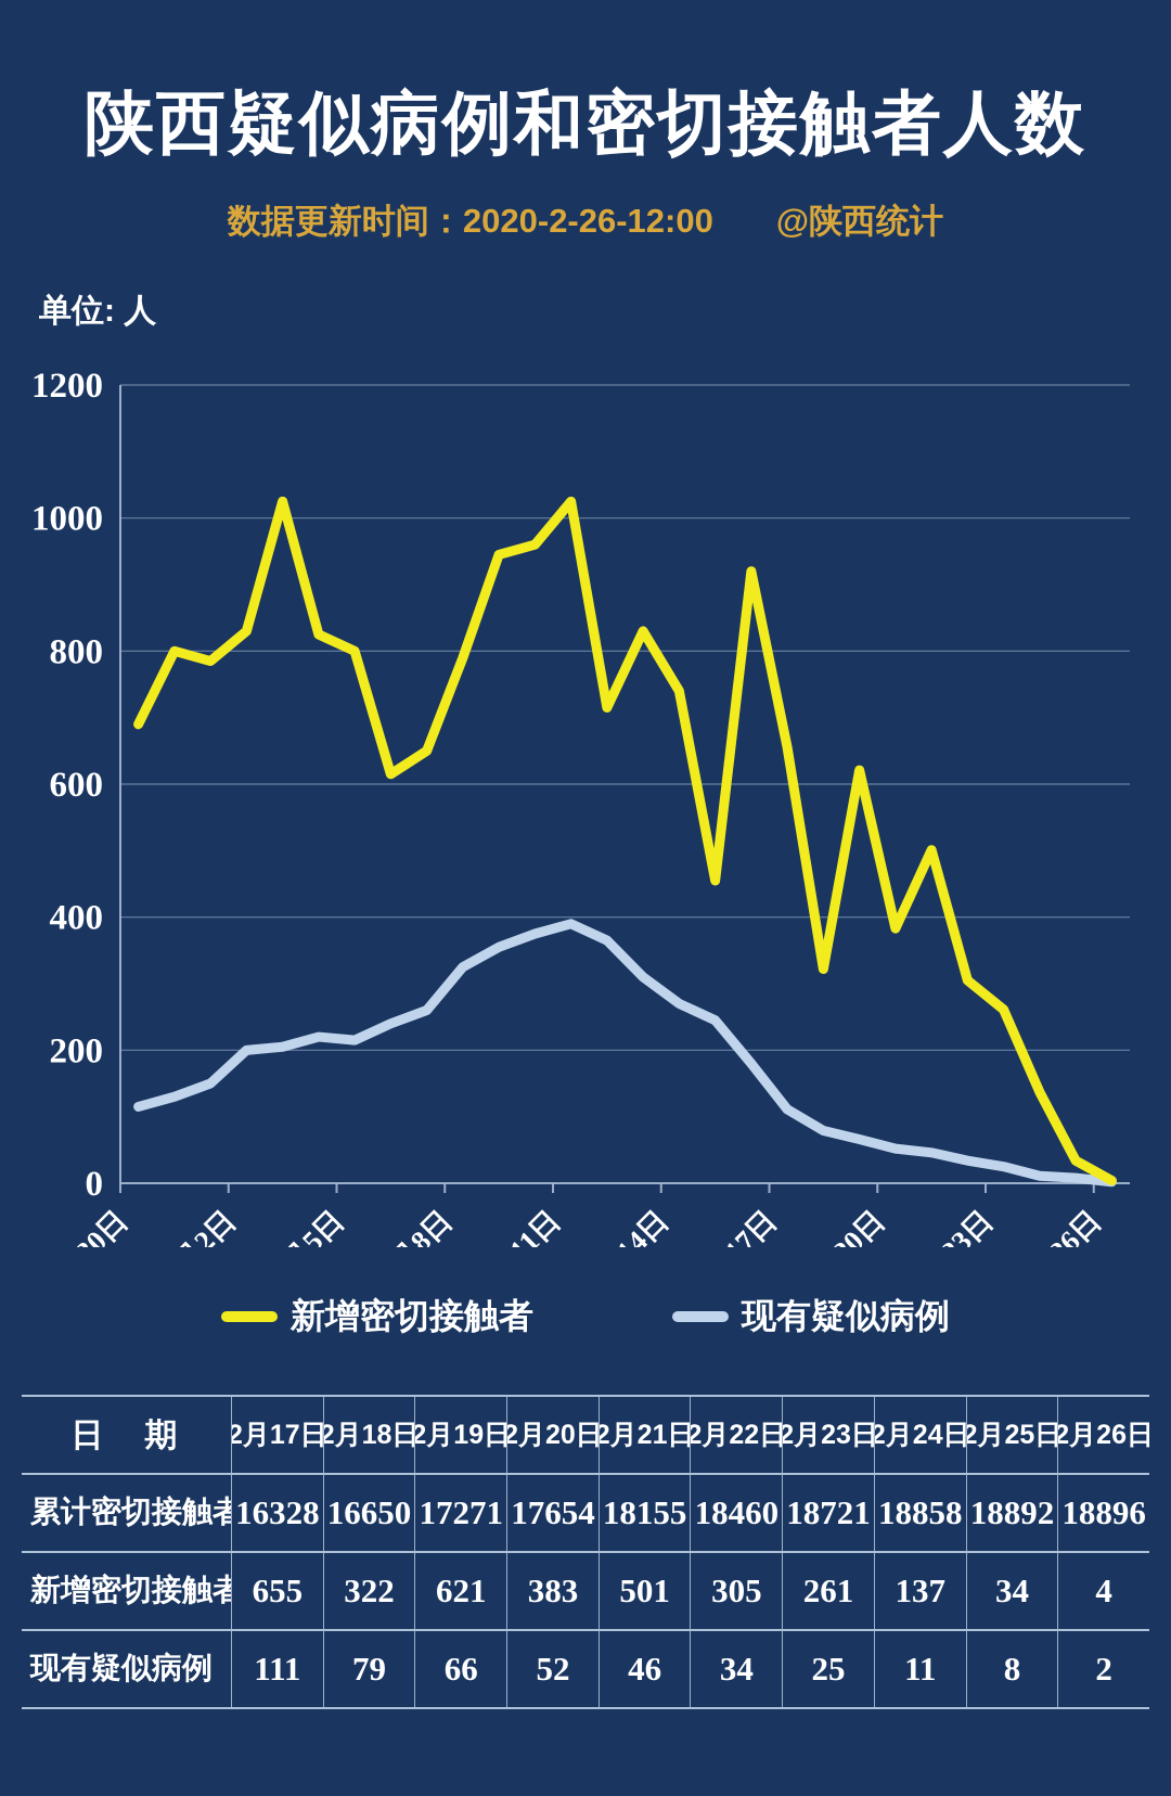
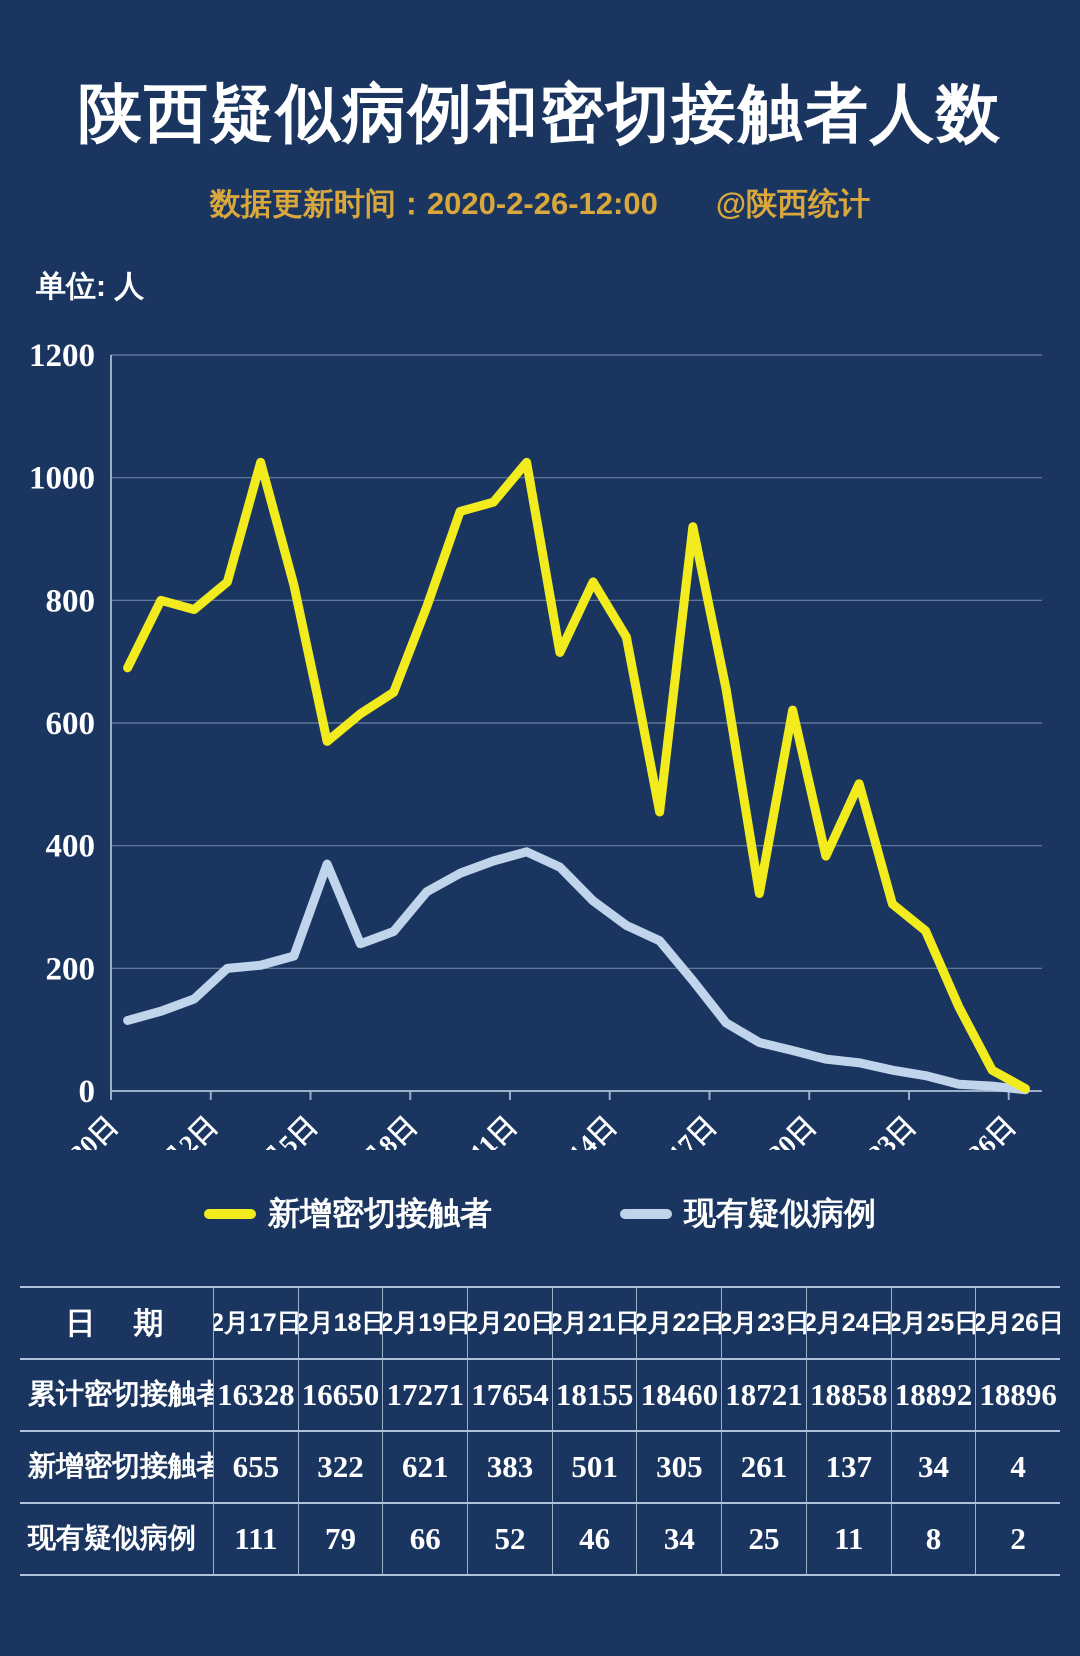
新增密切接触者/2月5日: 800 -> 570
现有疑似病例/2月5日: 220 -> 370
